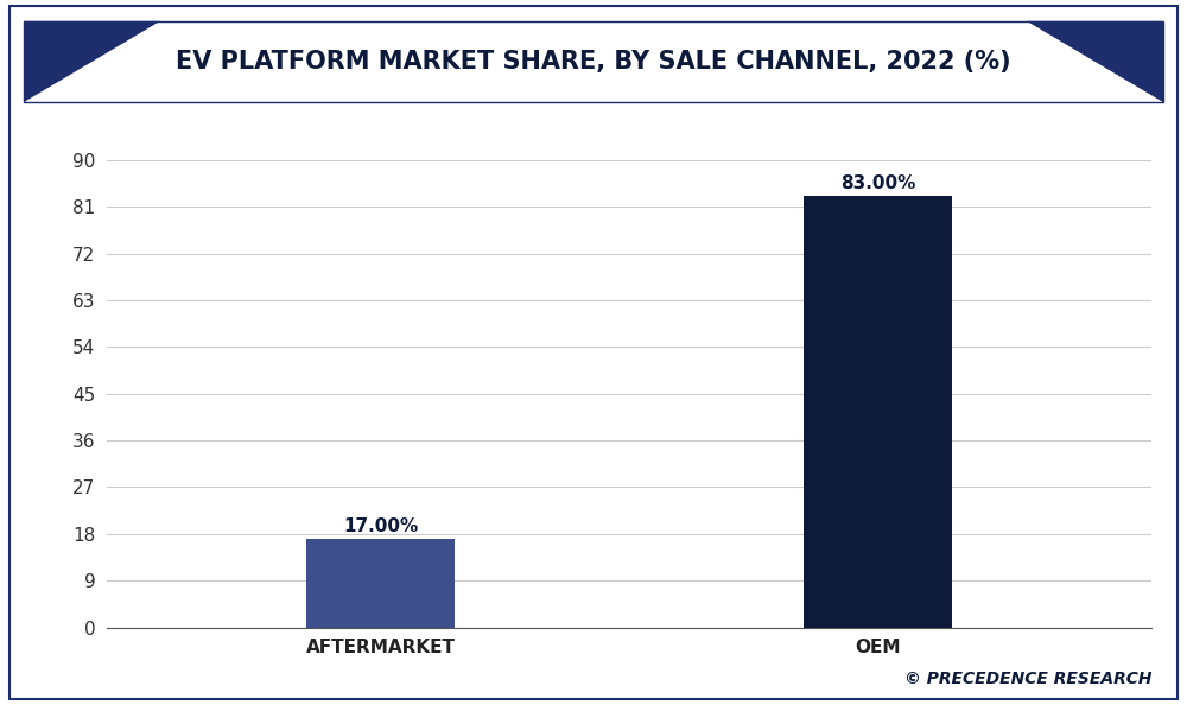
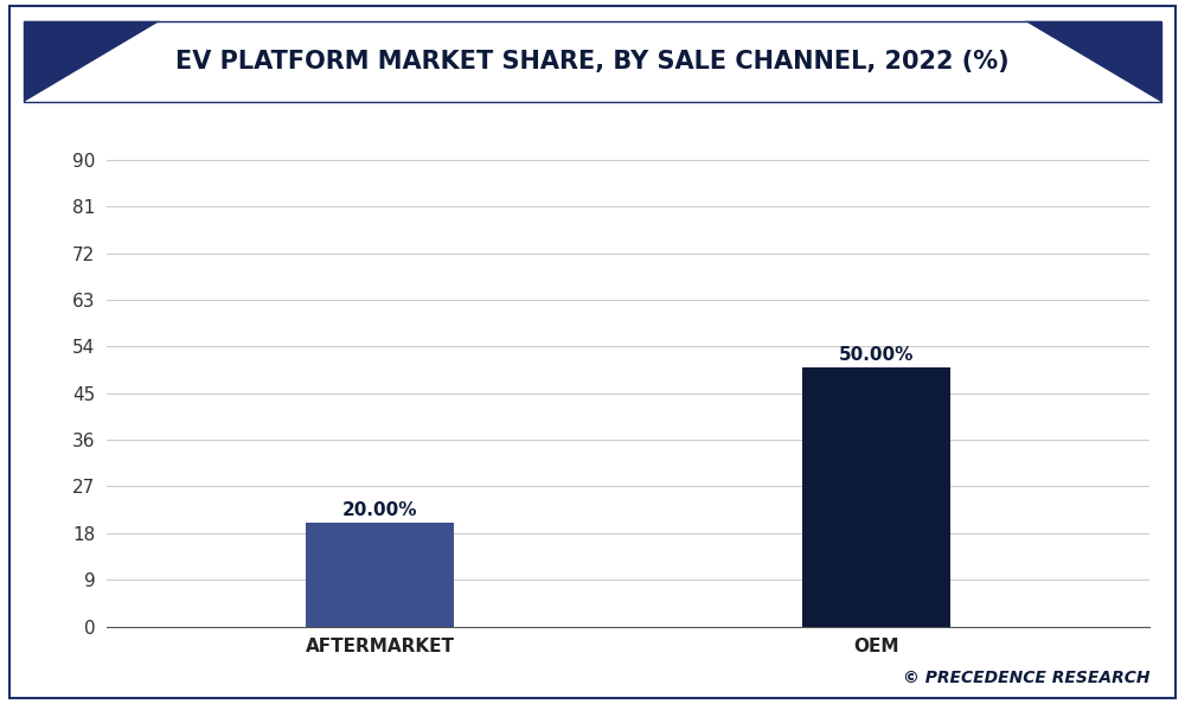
AFTERMARKET: 17.00% -> 20.00%
OEM: 83.00% -> 50.00%
